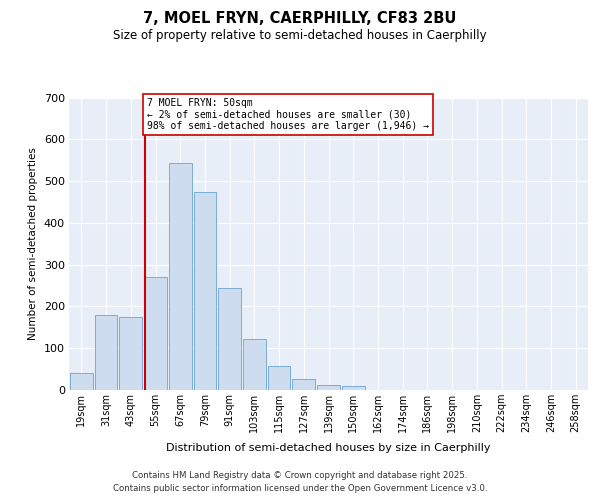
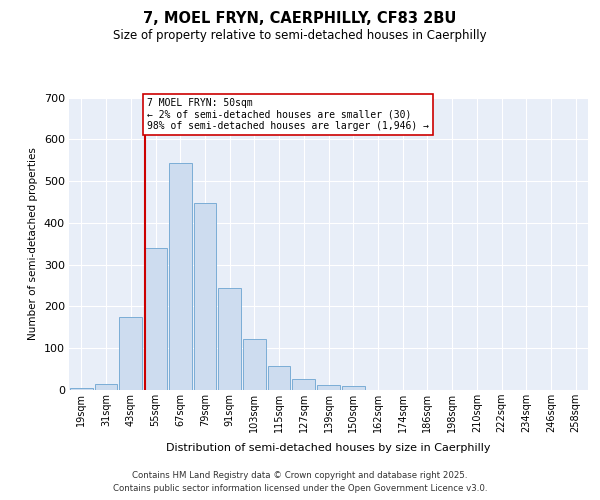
19sqm: 40 -> 5
31sqm: 180 -> 15
55sqm: 270 -> 340
79sqm: 475 -> 447
